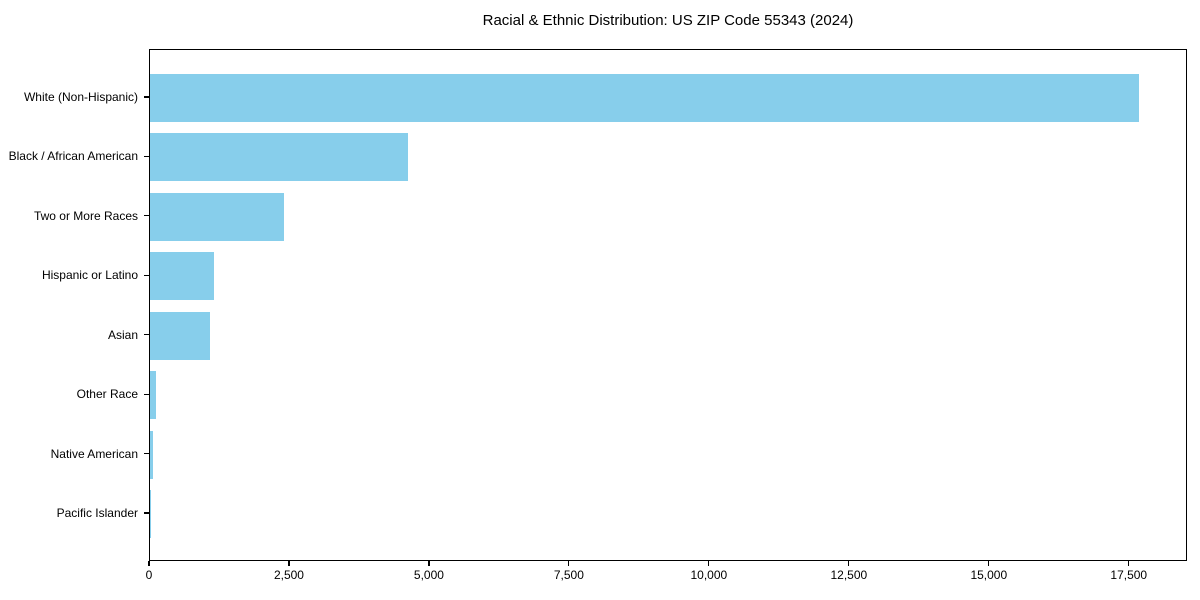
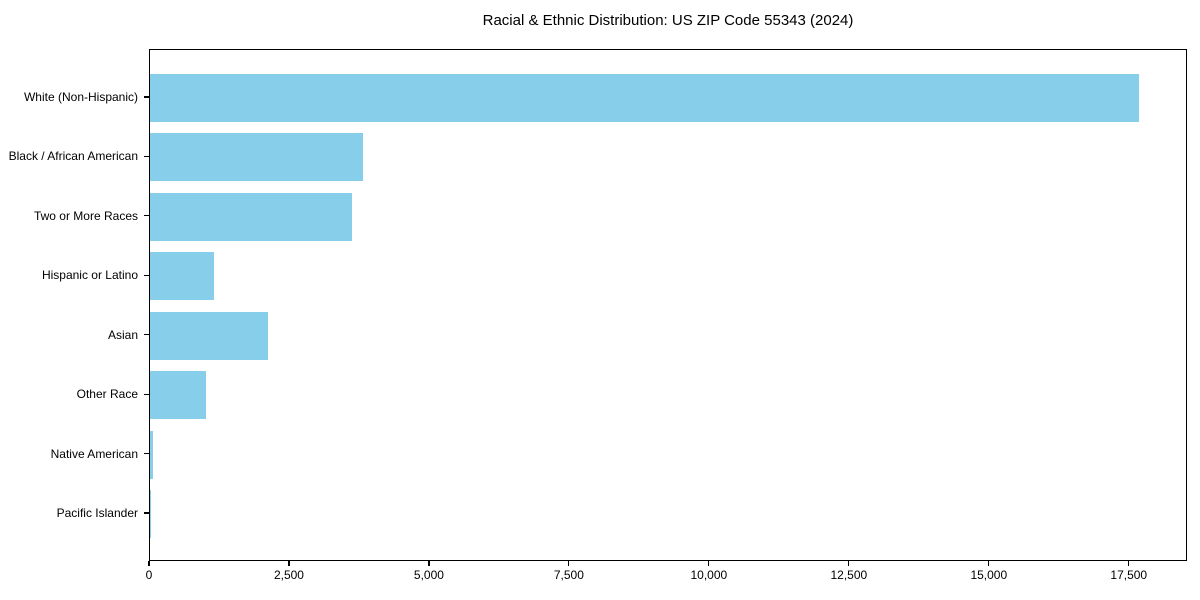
Black / African American: 4600 -> 3800
Two or More Races: 2400 -> 3600
Asian: 1100 -> 2100
Other Race: 100 -> 1000
